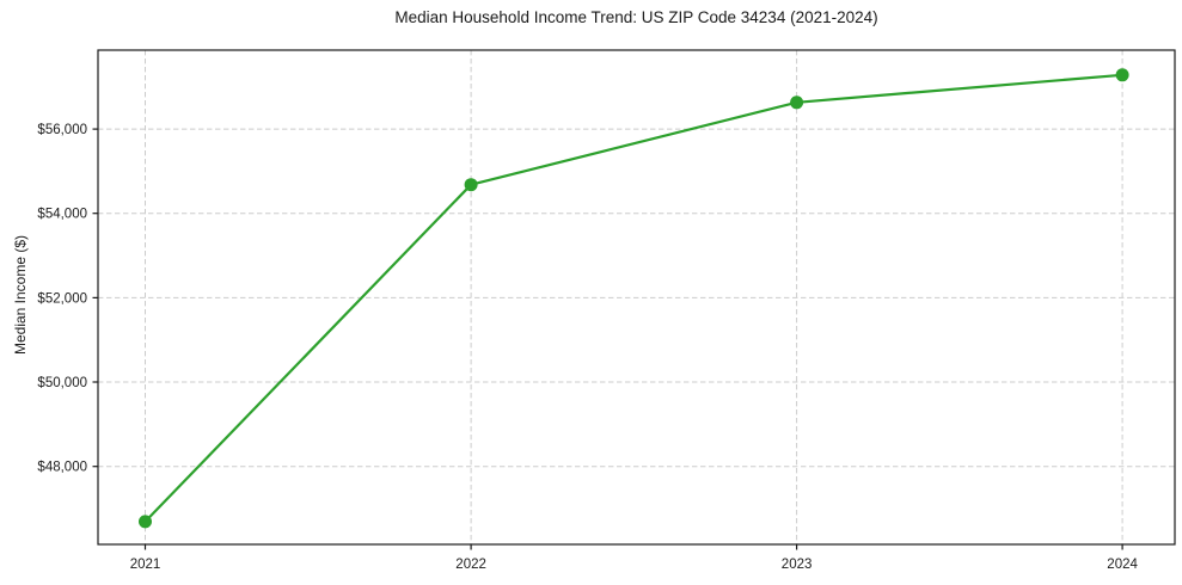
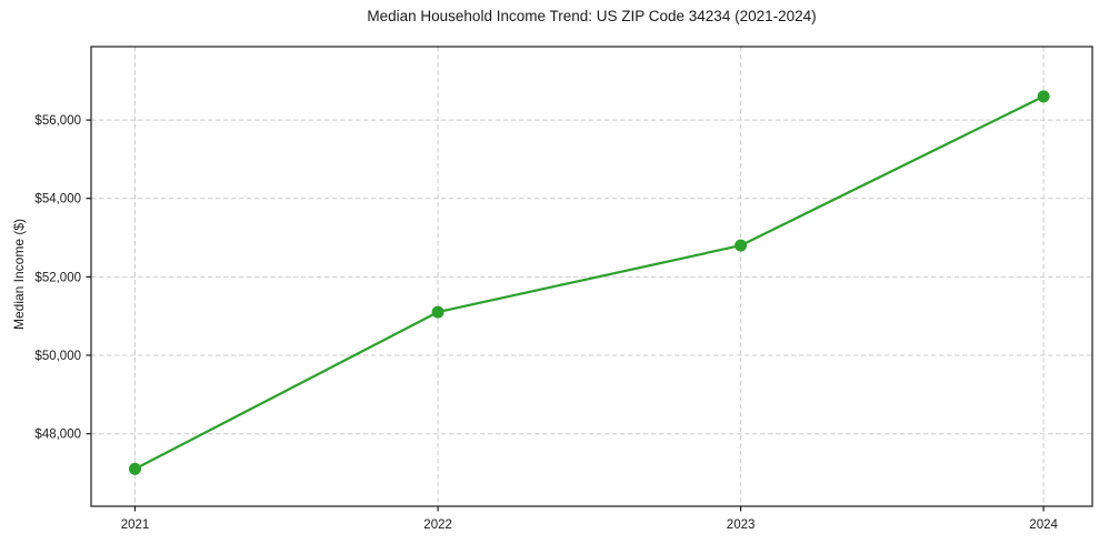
2021: $46700 -> $47100
2022: $54700 -> $51100
2023: $56600 -> $52800
2024: $57300 -> $56600
